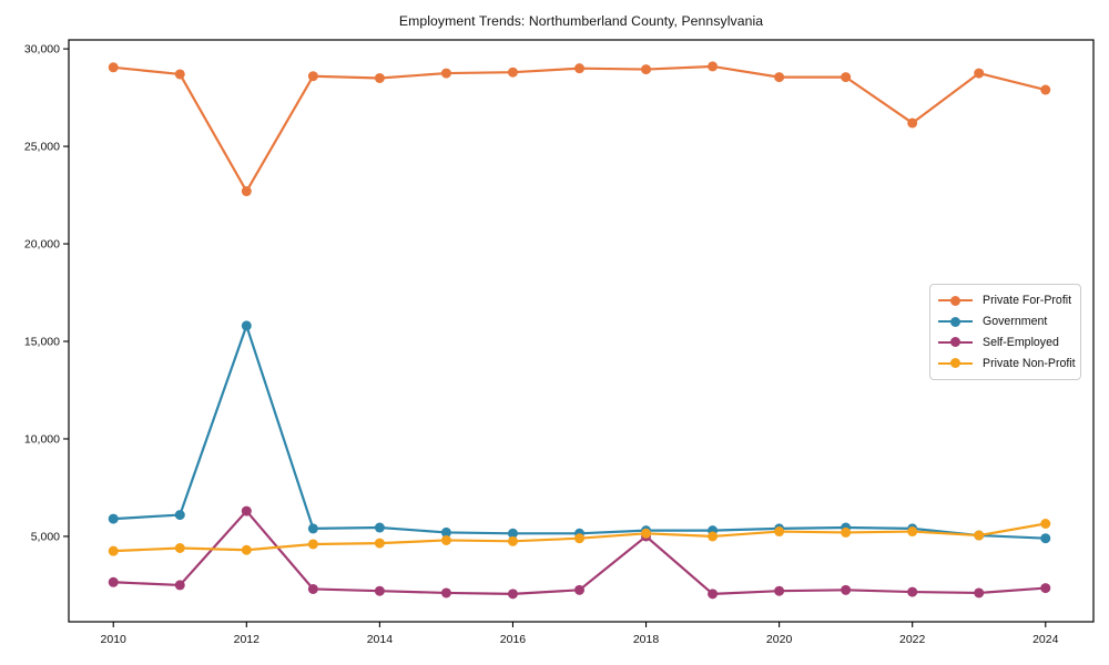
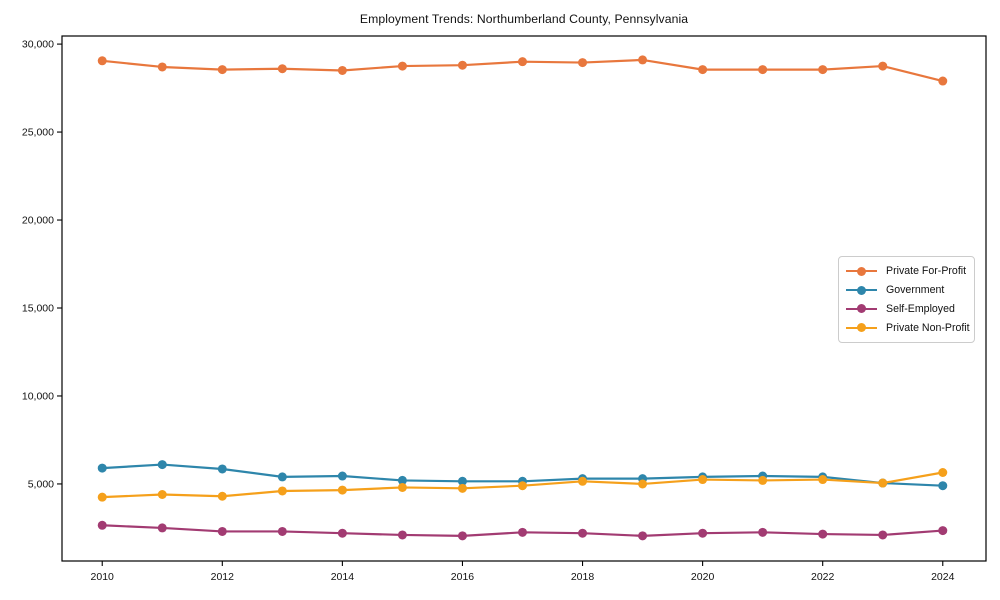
Private For-Profit/2012: 22700 -> 28600
Government/2012: 15800 -> 5800
Self-Employed/2012: 6300 -> 2300
Self-Employed/2018: 5000 -> 2200
Private For-Profit/2022: 26200 -> 28600
